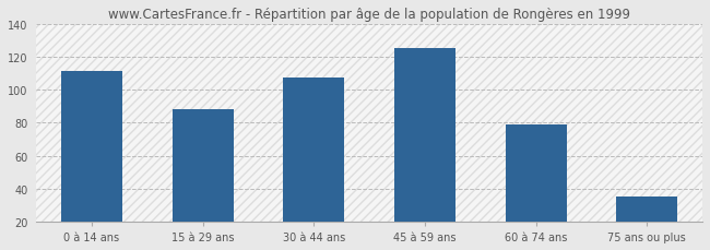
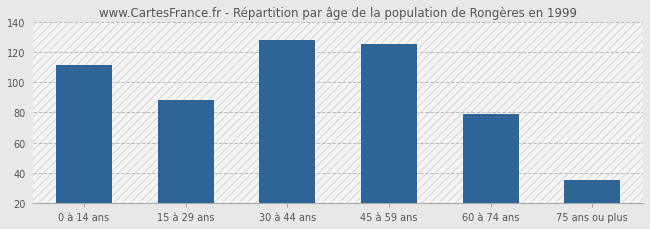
30 à 44 ans: 107 -> 128
